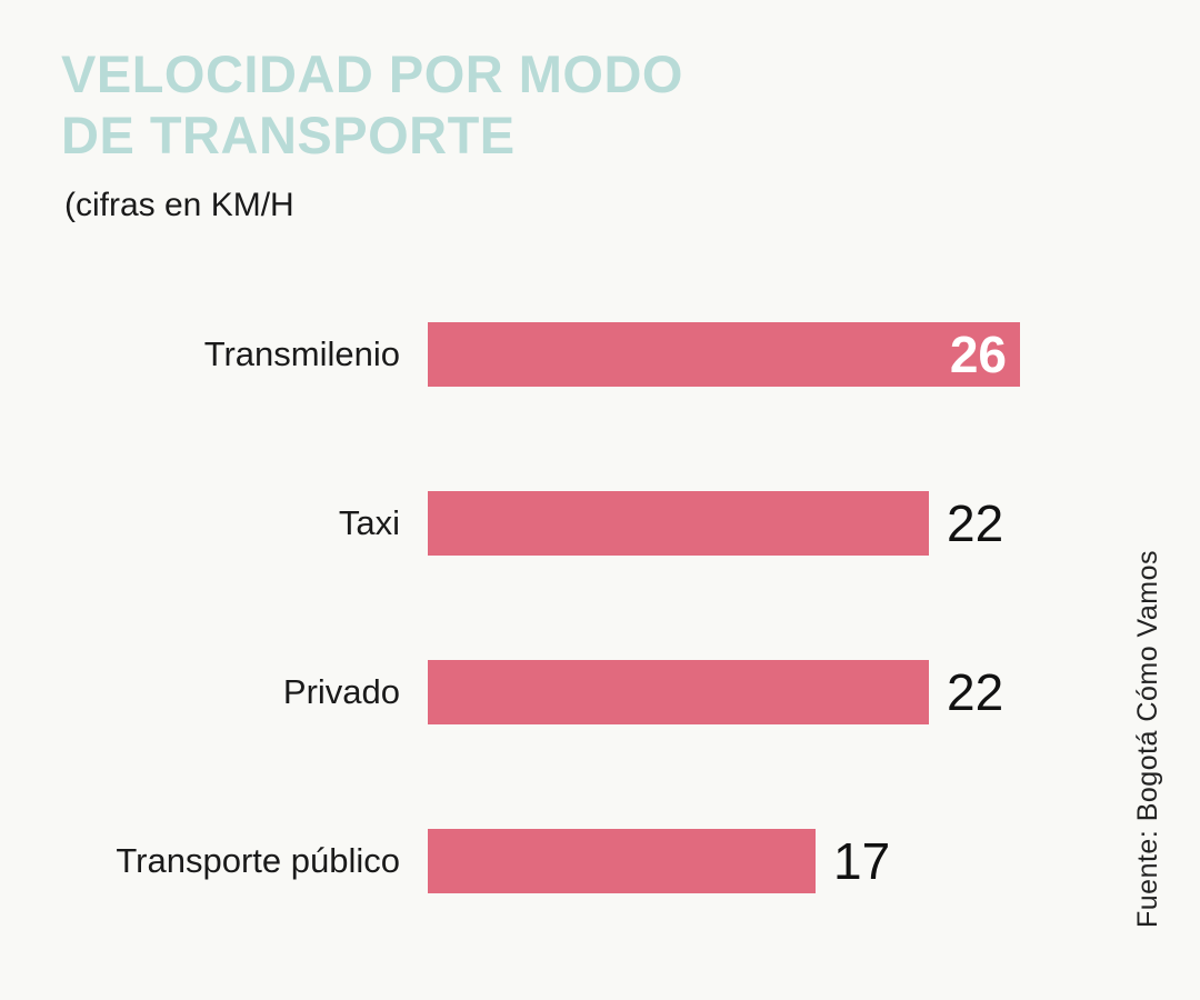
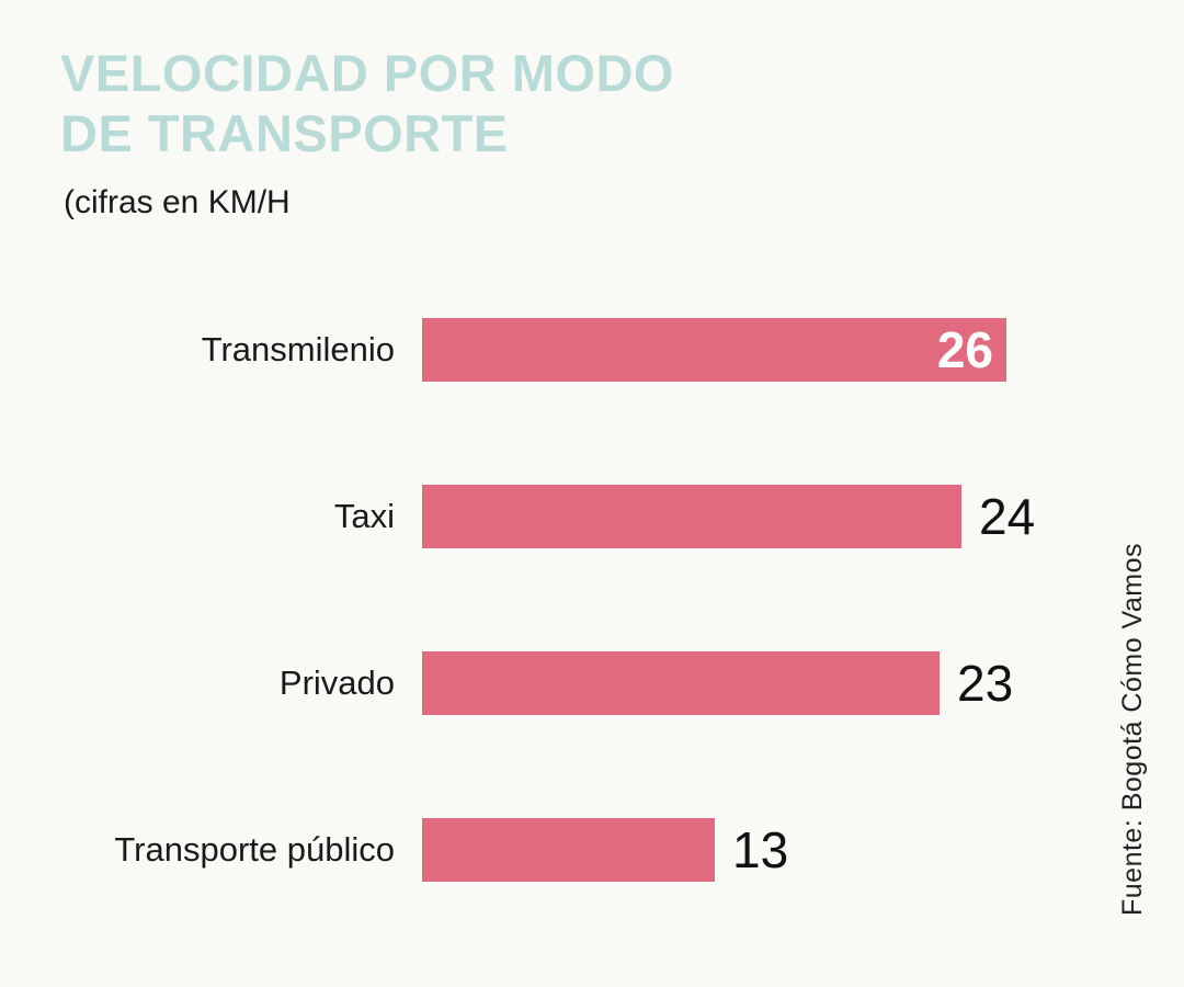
Taxi: 22 -> 24
Privado: 22 -> 23
Transporte público: 17 -> 13
